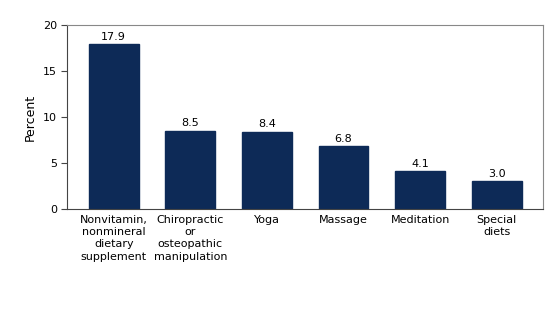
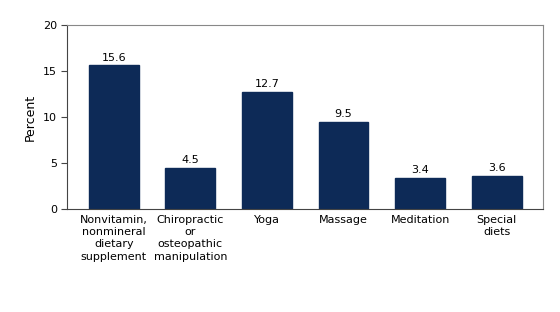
Nonvitamin, nonmineral dietary supplement: 17.9 -> 15.6
Chiropractic or osteopathic manipulation: 8.5 -> 4.5
Yoga: 8.4 -> 12.7
Massage: 6.8 -> 9.5
Meditation: 4.1 -> 3.4
Special diets: 3.0 -> 3.6
